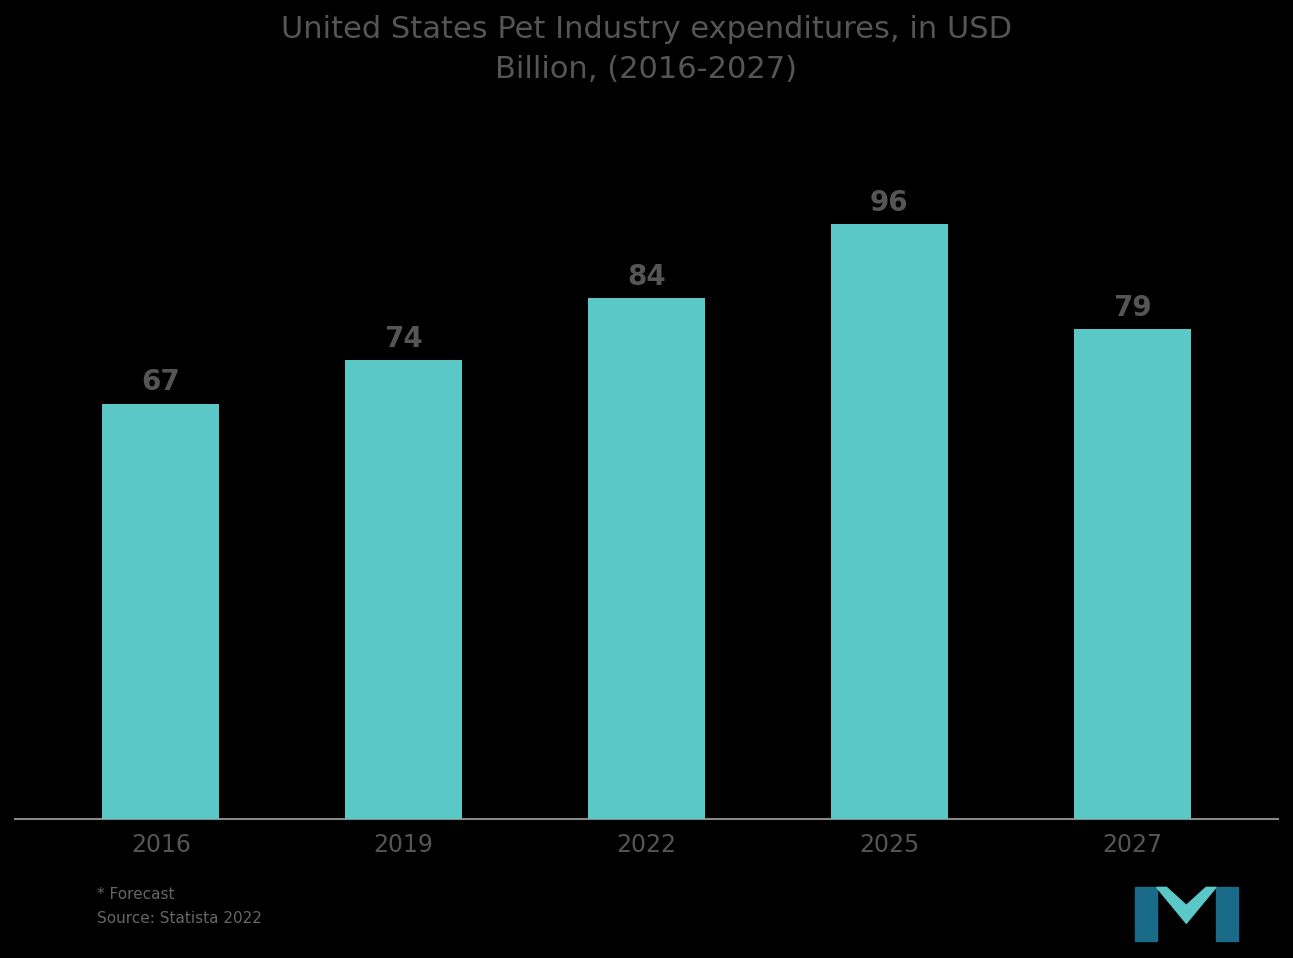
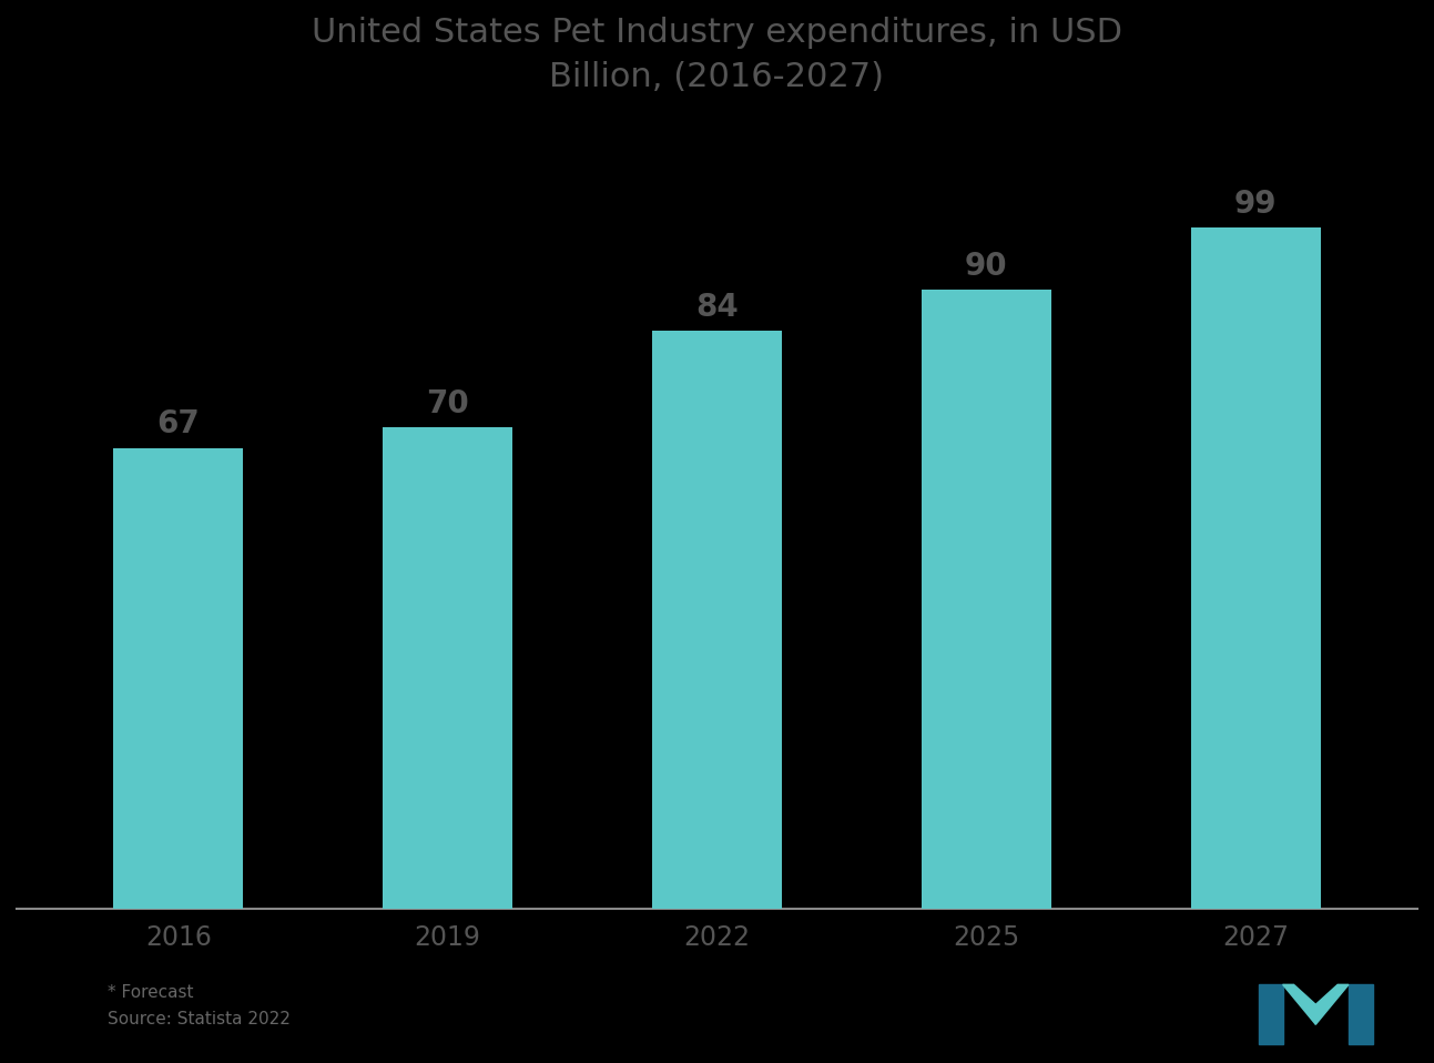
2019: 74 -> 70
2025: 96 -> 90
2027: 79 -> 99
